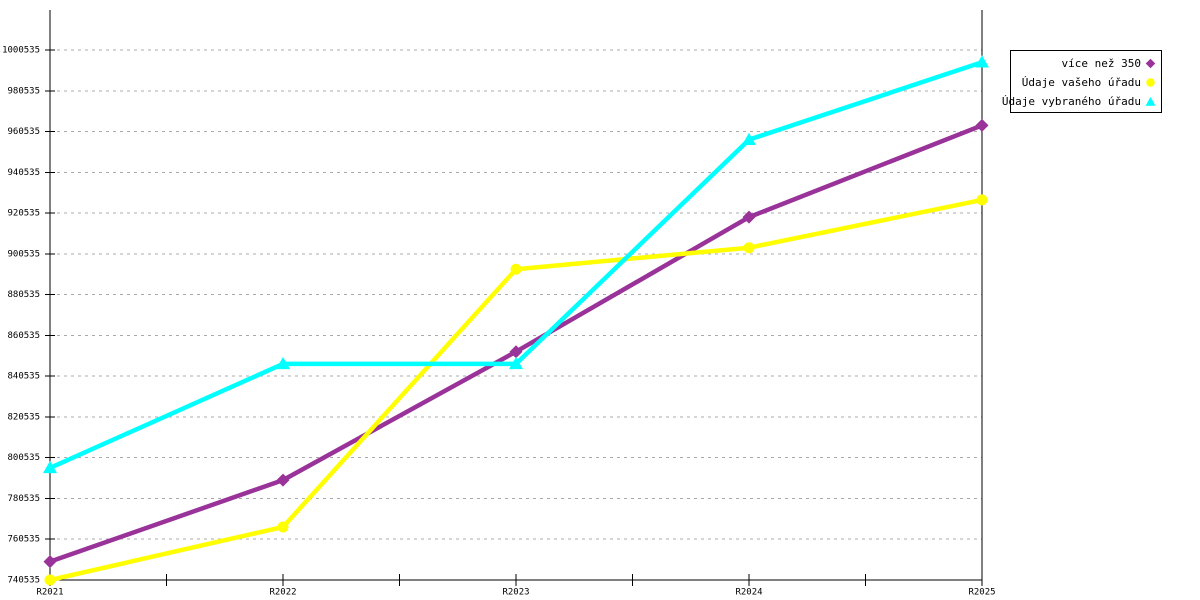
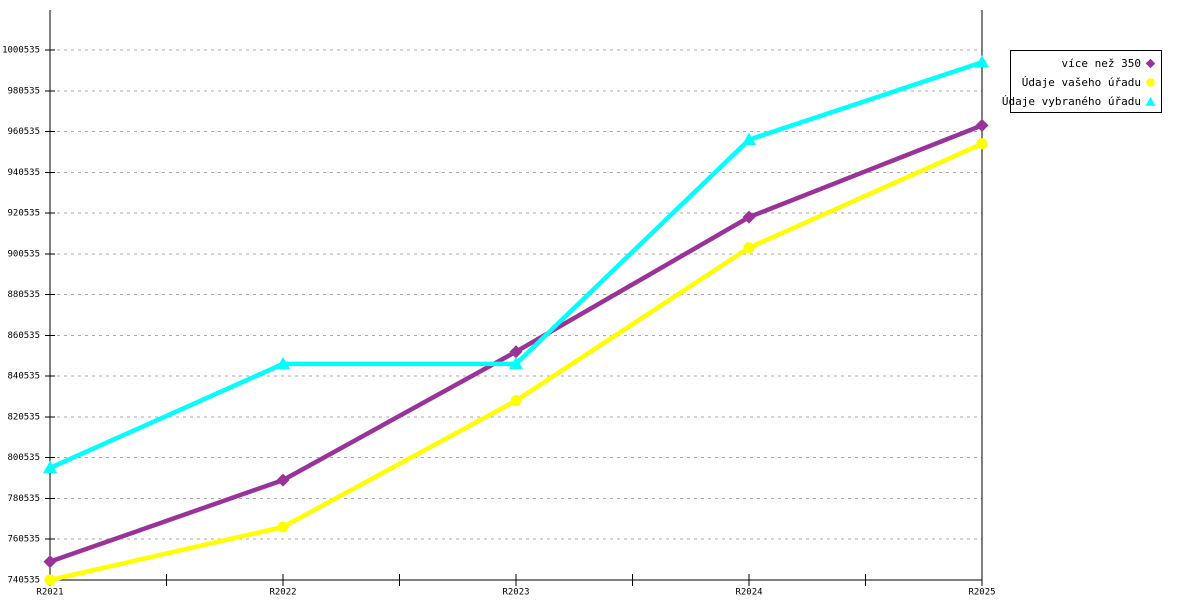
Údaje vašeho úřadu/R2023: 893000 -> 829000
Údaje vašeho úřadu/R2025: 927000 -> 955000
